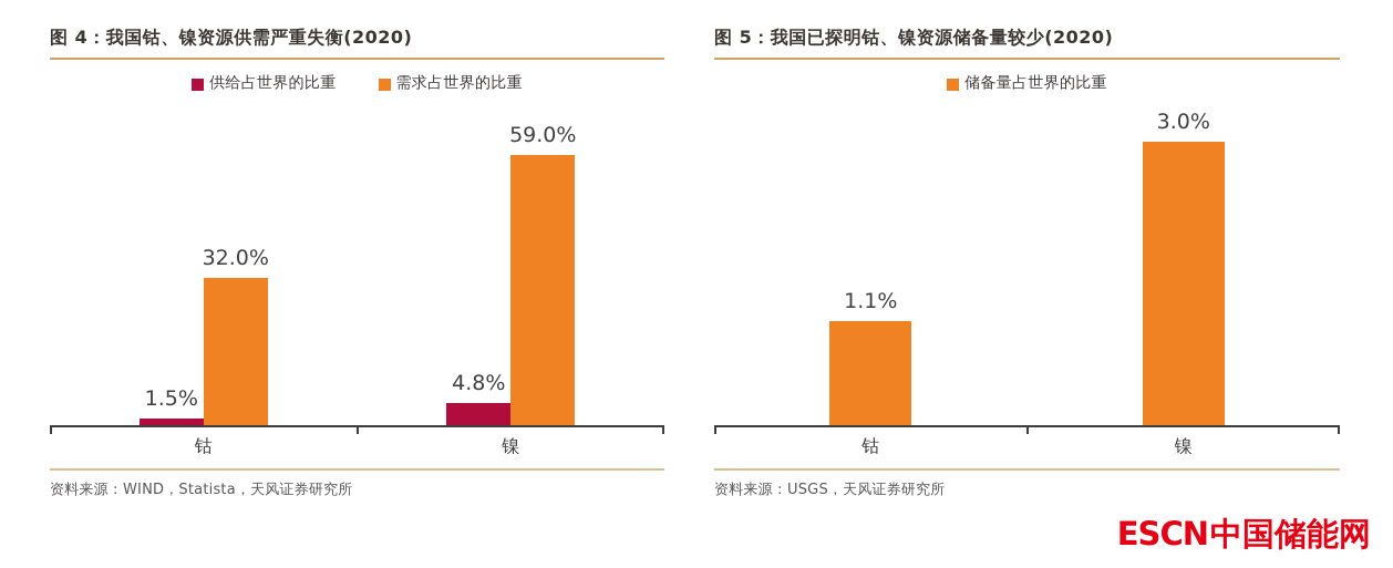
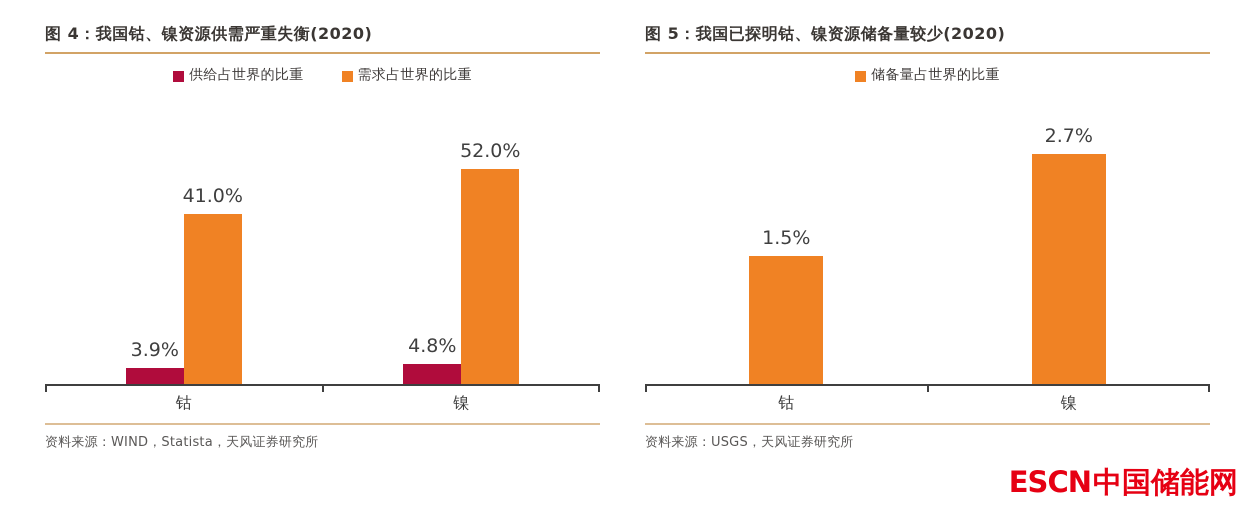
图 4：我国钴、镍资源供需严重失衡(2020)/供给占世界的比重/钴: 1.5% -> 3.9%
图 4：我国钴、镍资源供需严重失衡(2020)/需求占世界的比重/钴: 32.0% -> 41.0%
图 4：我国钴、镍资源供需严重失衡(2020)/需求占世界的比重/镍: 59.0% -> 52.0%
图 5：我国已探明钴、镍资源储备量较少(2020)/钴: 1.1% -> 1.5%
图 5：我国已探明钴、镍资源储备量较少(2020)/镍: 3.0% -> 2.7%
